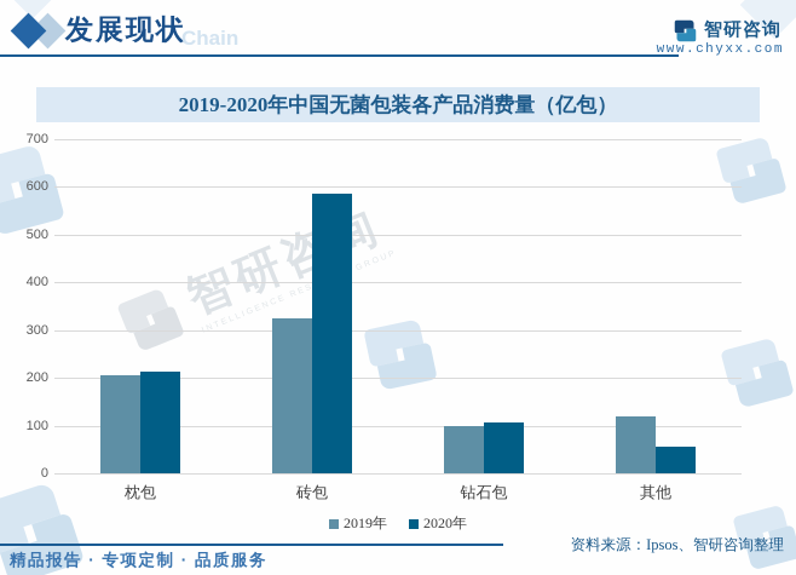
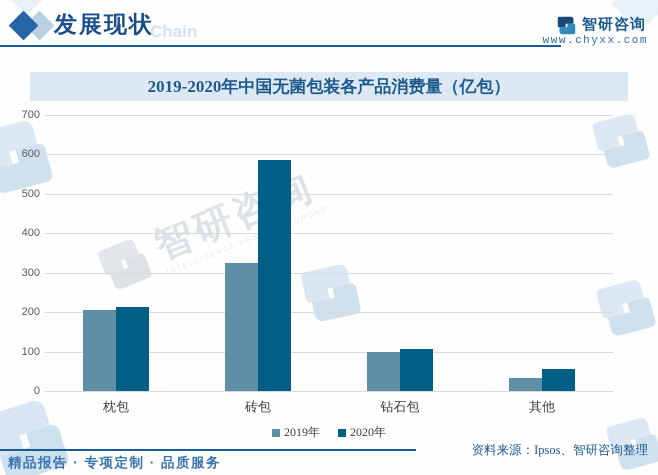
2019年/其他: 120 -> 30
